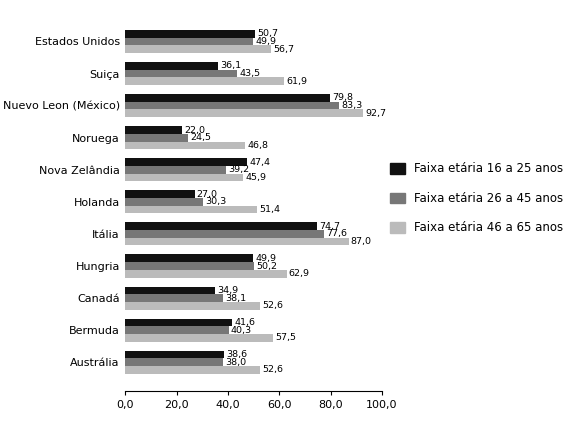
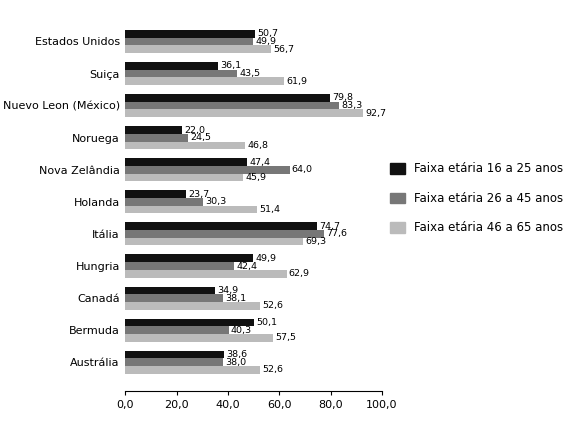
Faixa etária 26 a 45 anos/Nova Zelândia: 39,2 -> 64,0
Faixa etária 16 a 25 anos/Holanda: 27,0 -> 23,7
Faixa etária 46 a 65 anos/Itália: 87,0 -> 69,3
Faixa etária 26 a 45 anos/Hungria: 50,2 -> 42,4
Faixa etária 16 a 25 anos/Bermuda: 41,6 -> 50,1
